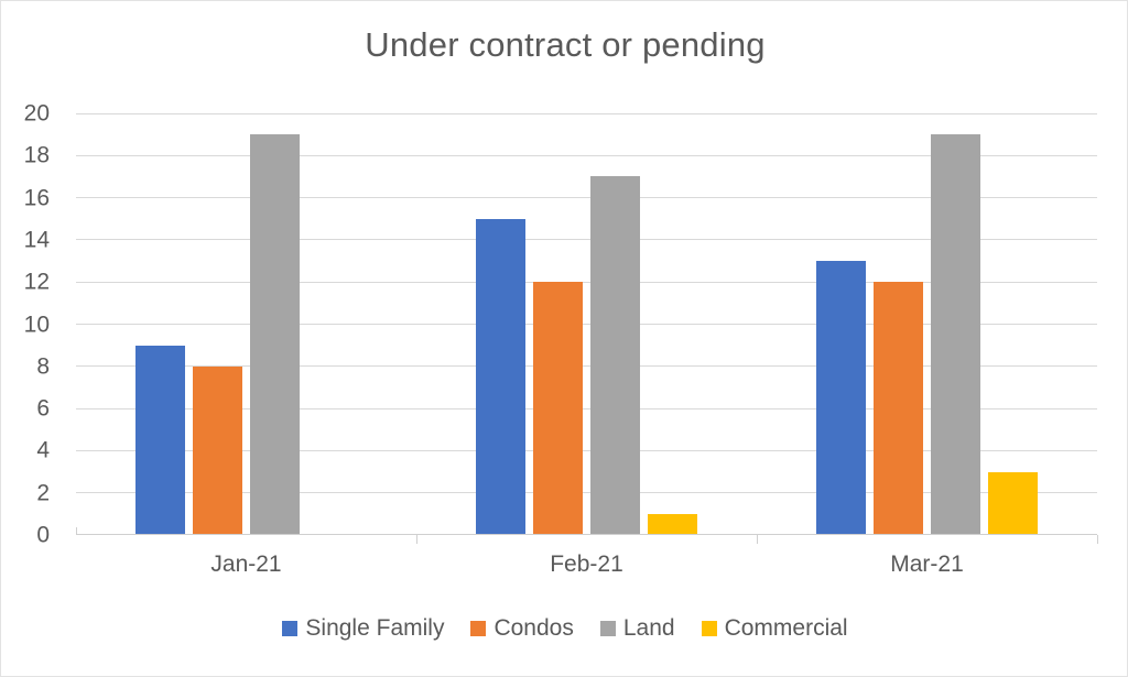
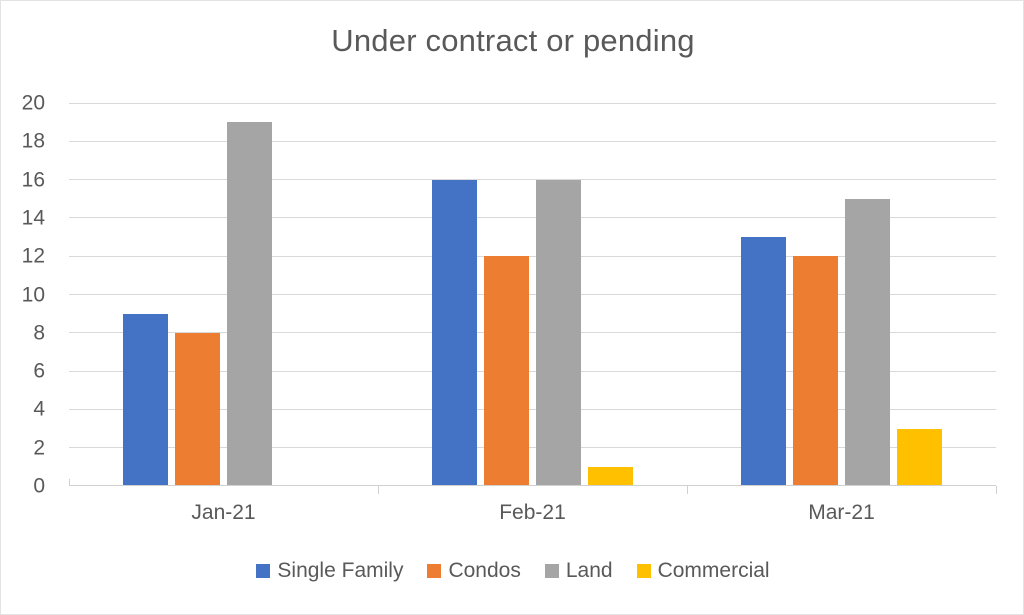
Single Family/Feb-21: 15 -> 16
Land/Feb-21: 17 -> 16
Land/Mar-21: 19 -> 15
